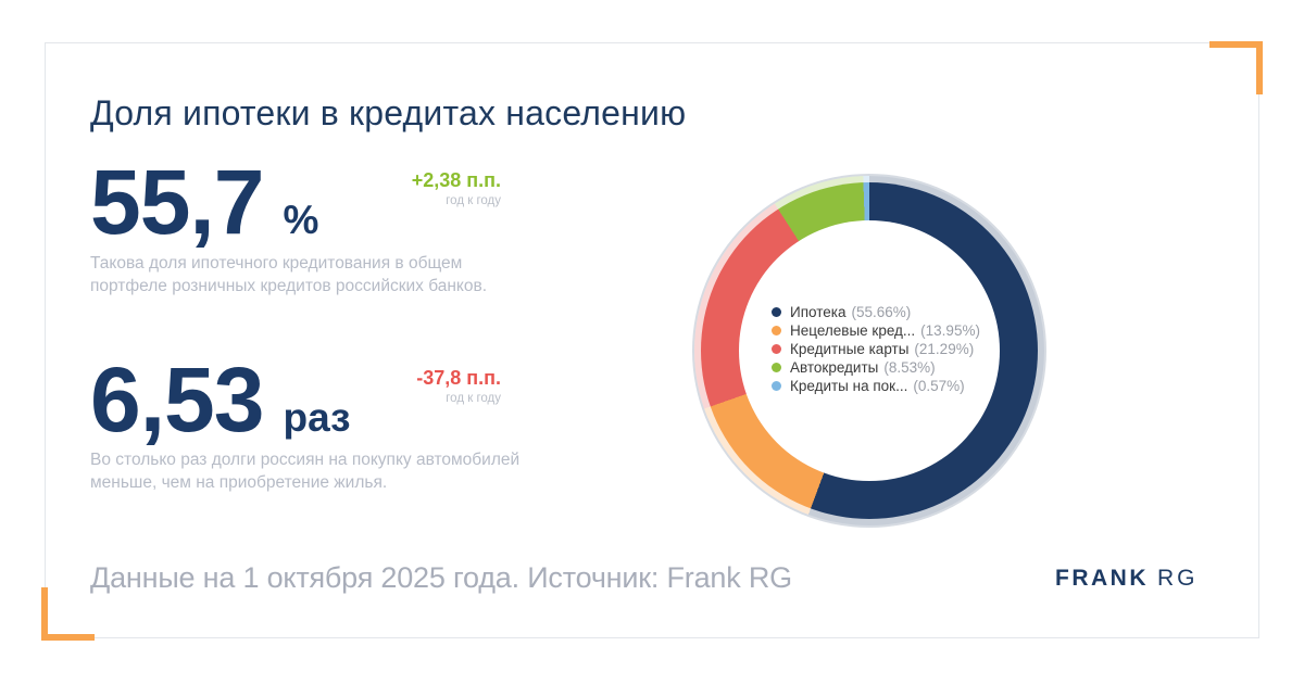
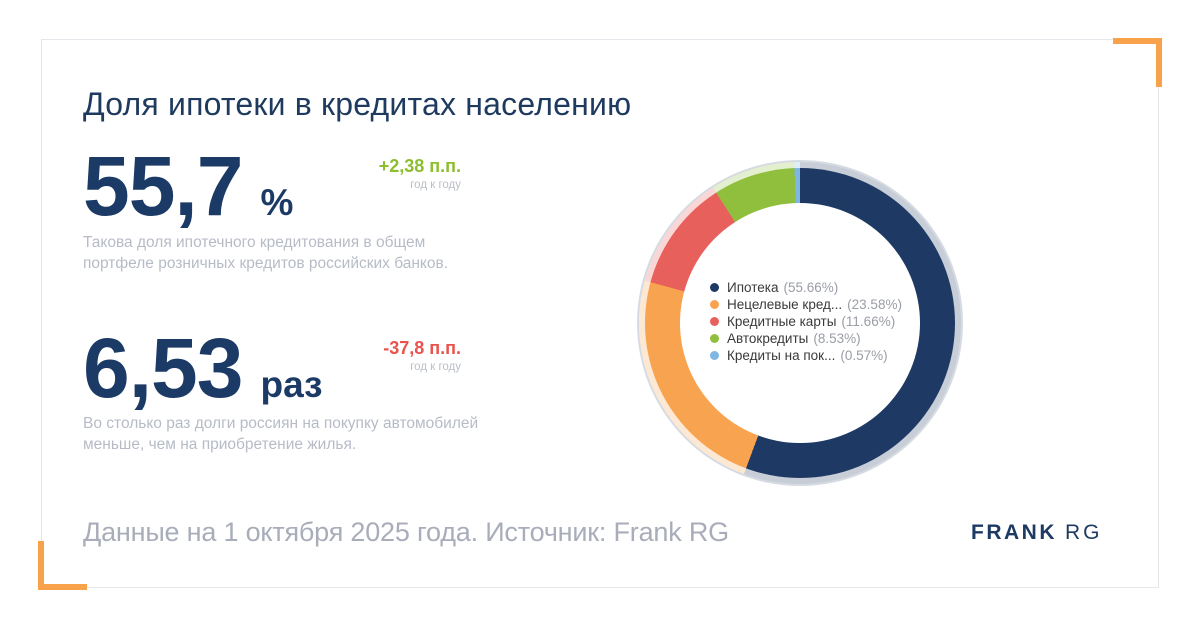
Нецелевые кред...: 13.95% -> 23.58%
Кредитные карты: 21.29% -> 11.66%
